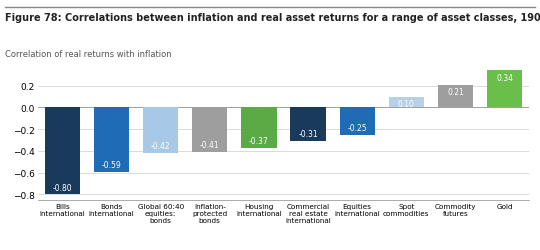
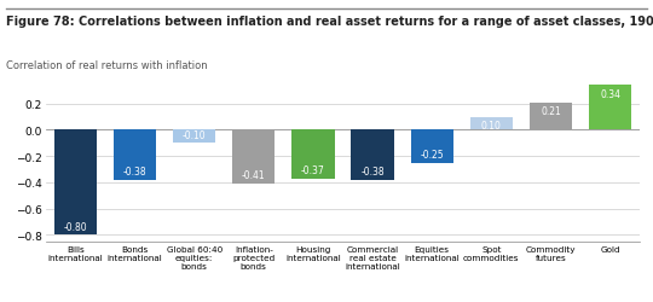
Bonds international: -0.59 -> -0.38
Global 60:40 equities: bonds: -0.42 -> -0.10
Commercial real estate international: -0.31 -> -0.38
